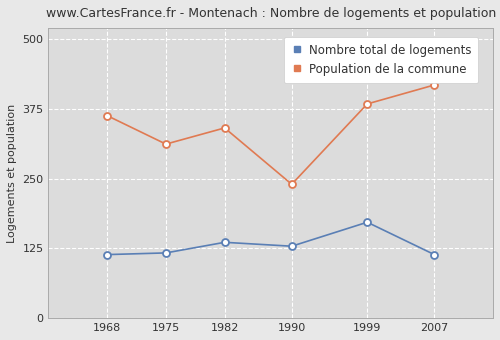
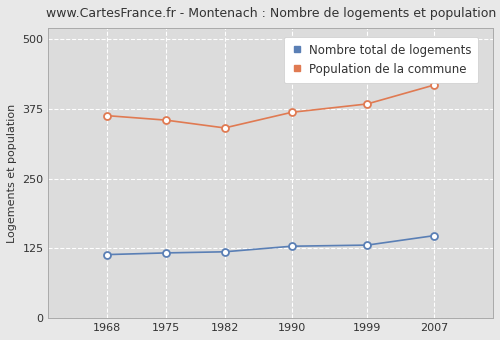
Population de la commune/1975: 312 -> 355
Nombre total de logements/1982: 136 -> 119
Population de la commune/1990: 240 -> 369
Nombre total de logements/1999: 172 -> 131
Nombre total de logements/2007: 114 -> 148
